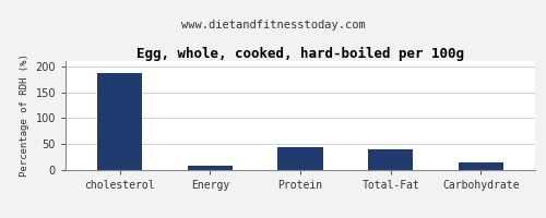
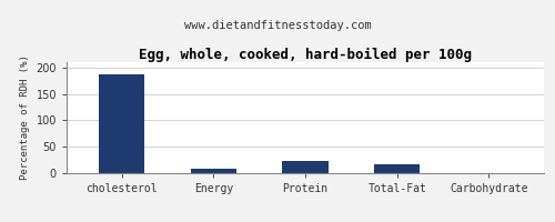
Protein: 45 -> 23
Total-Fat: 40 -> 16
Carbohydrate: 15 -> 1
